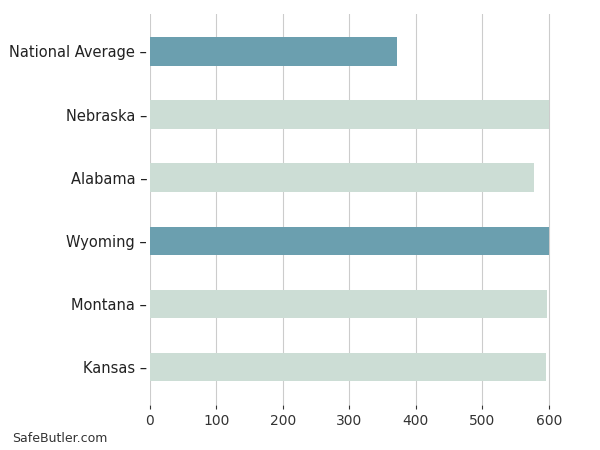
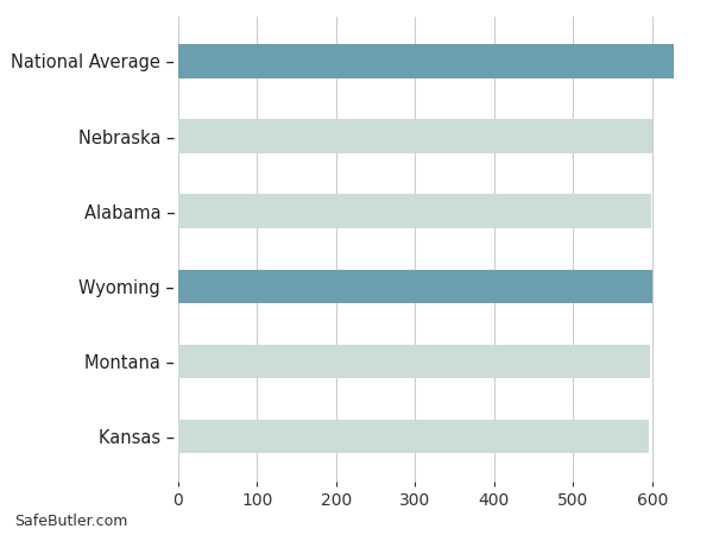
National Average –: 372 -> 628
Alabama –: 578 -> 599
